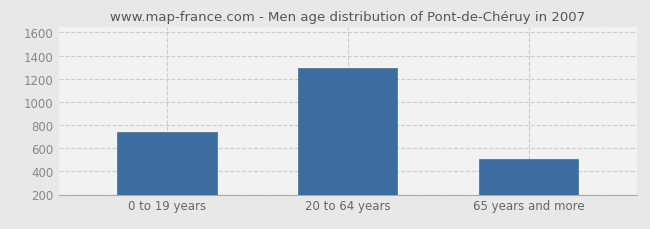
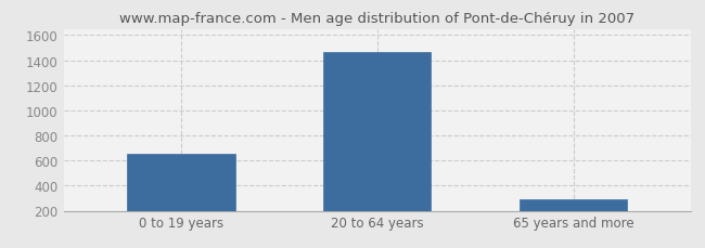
0 to 19 years: 740 -> 650
20 to 64 years: 1290 -> 1460
65 years and more: 510 -> 290
